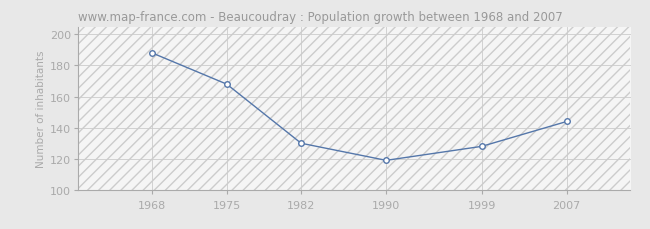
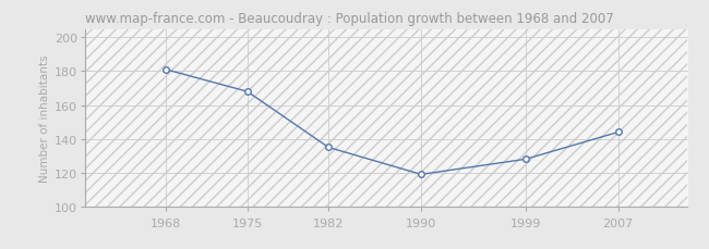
1968: 188 -> 181
1982: 130 -> 135
